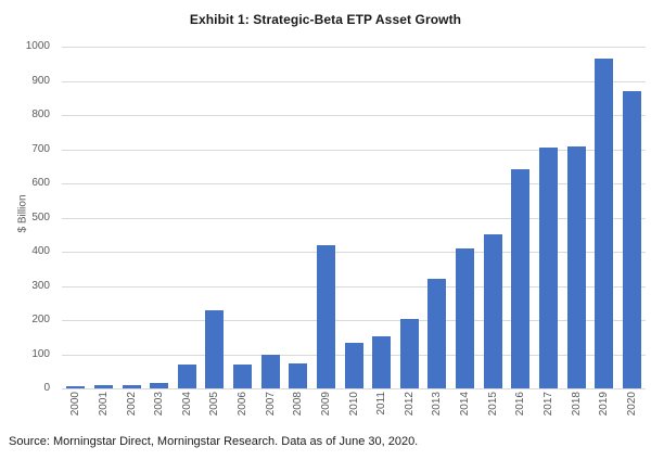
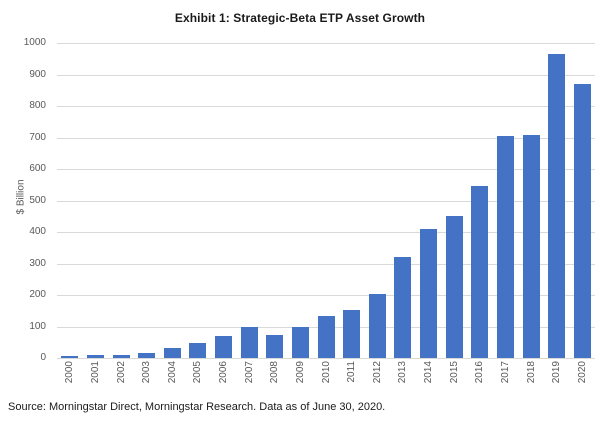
2004: 70 -> 30
2005: 230 -> 50
2009: 420 -> 100
2016: 640 -> 550
